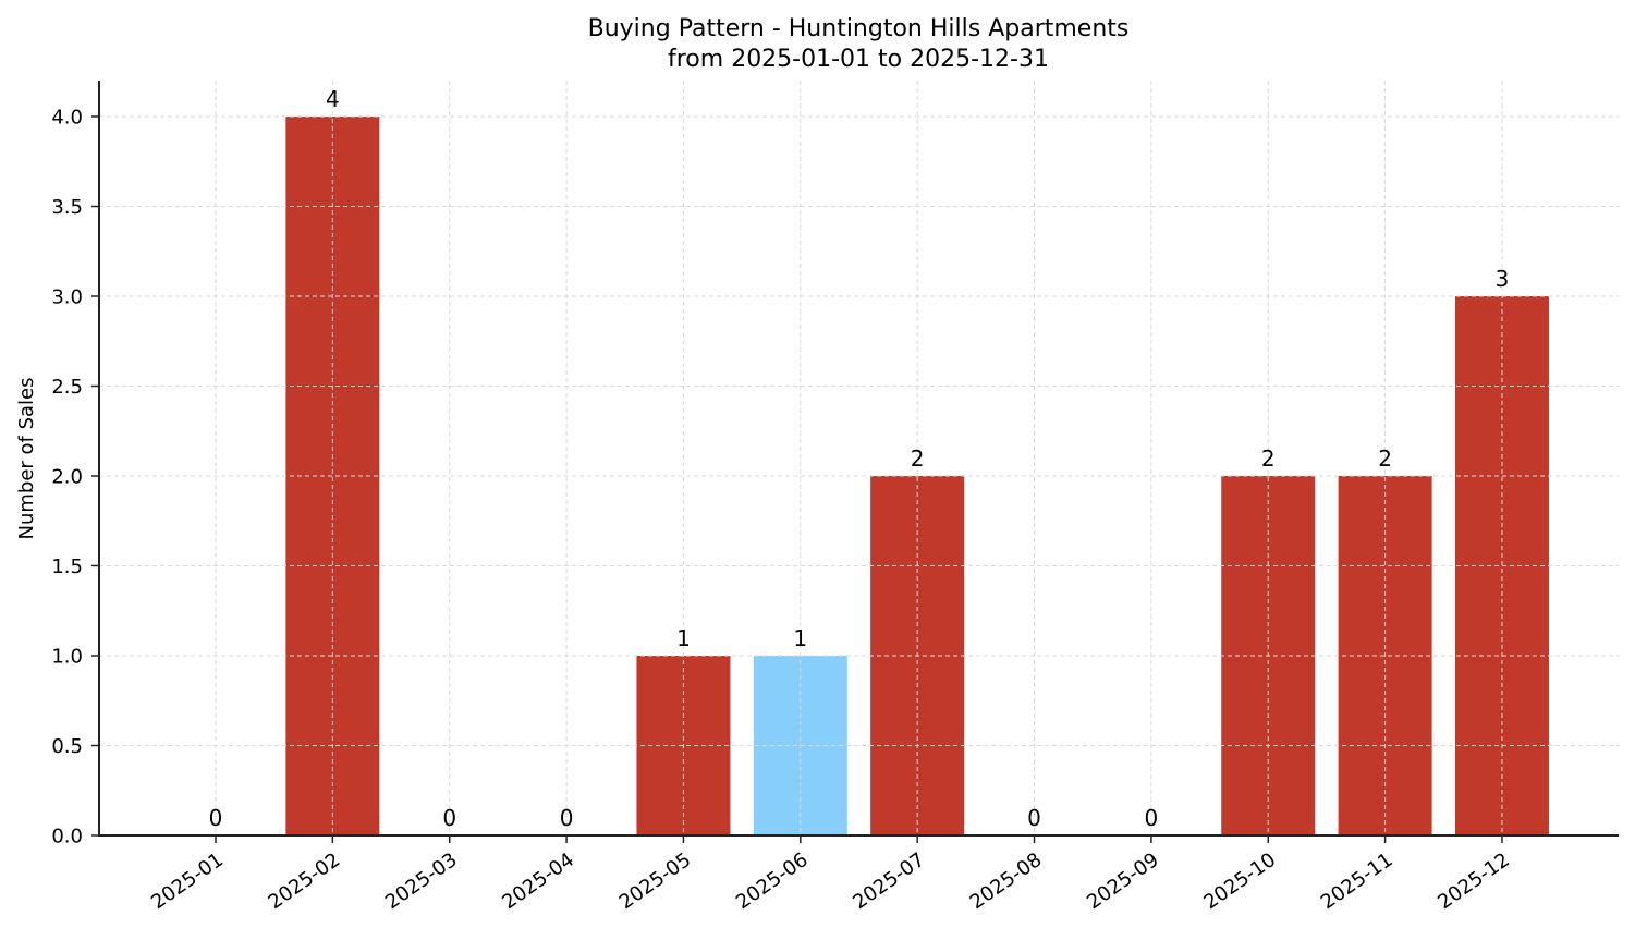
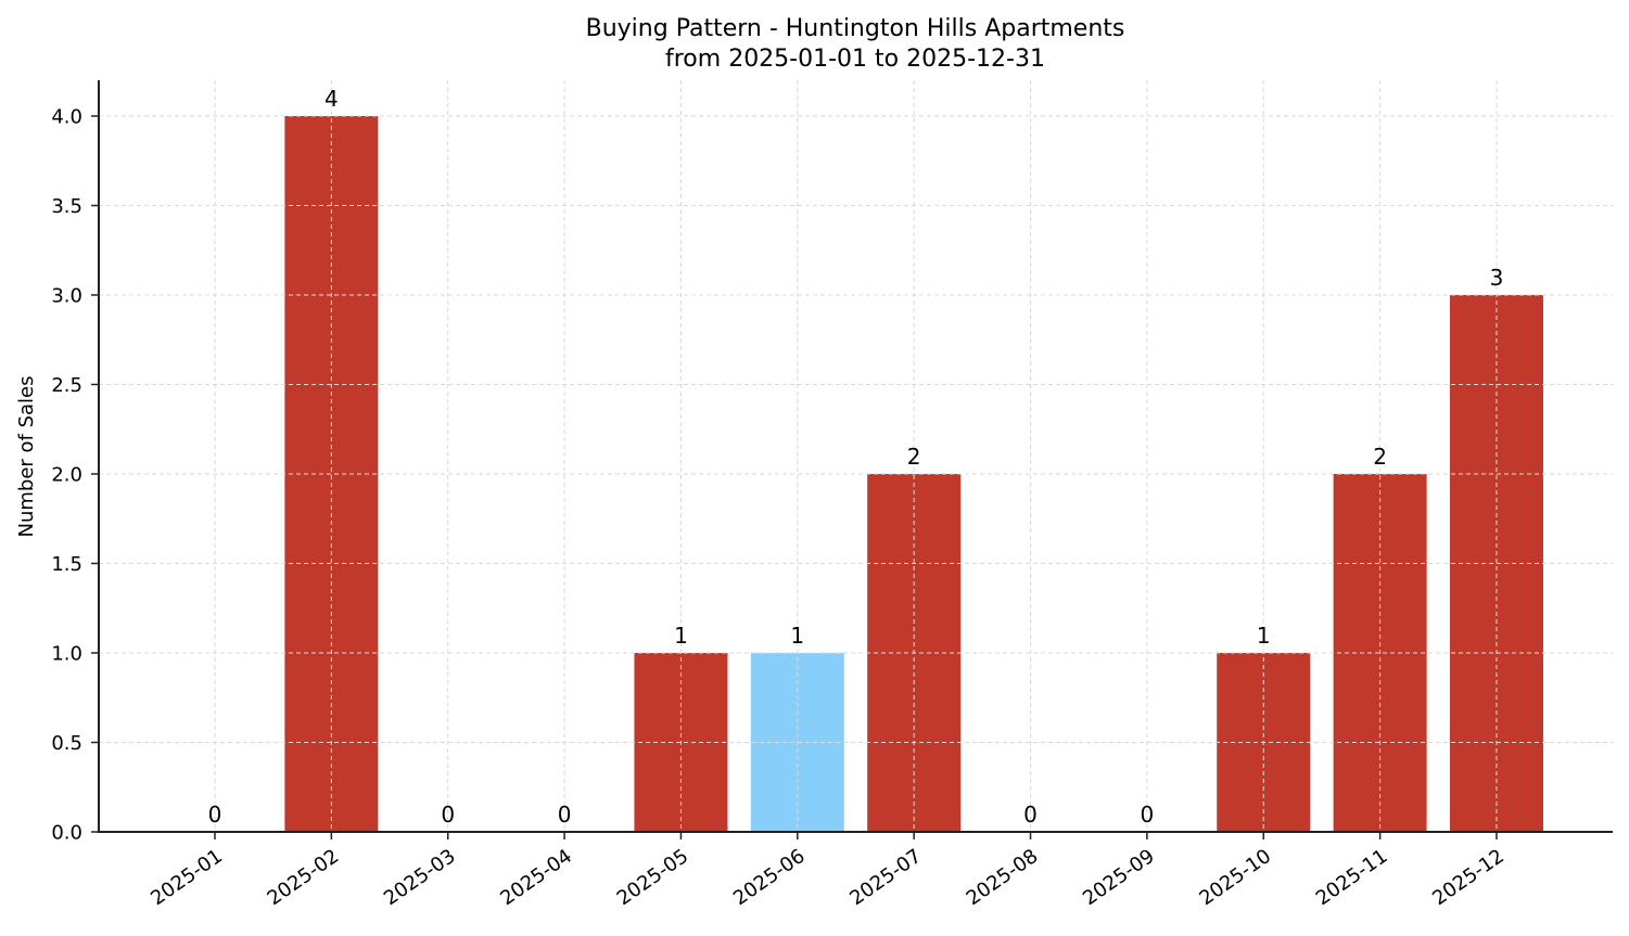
2025-10: 2 -> 1
